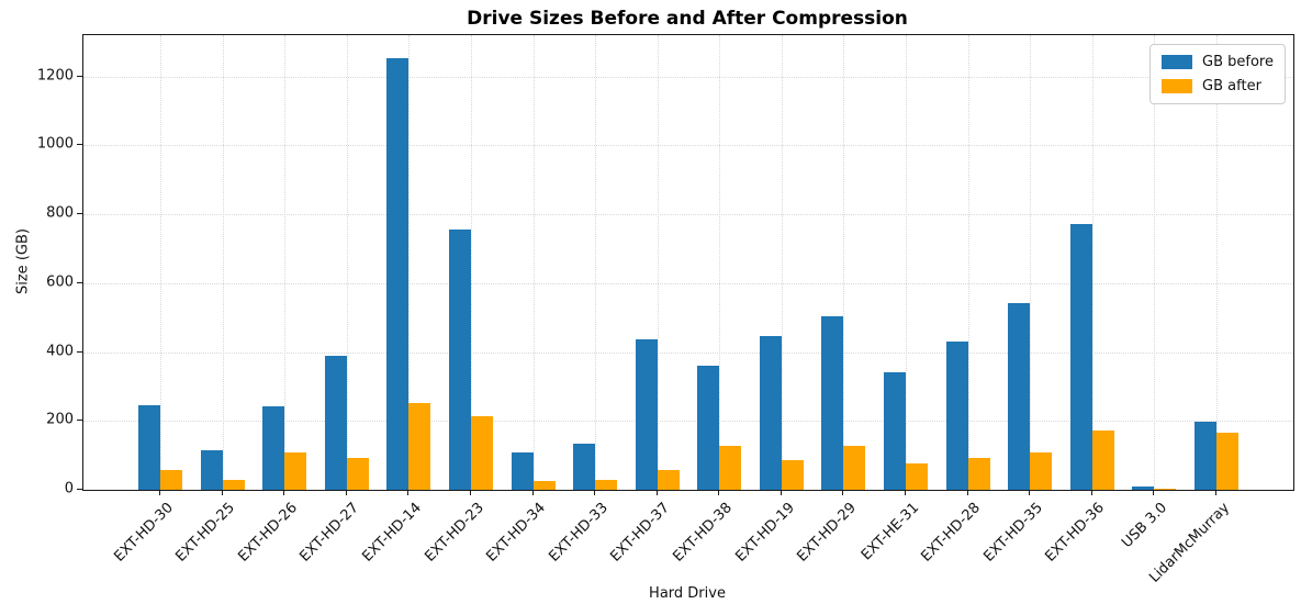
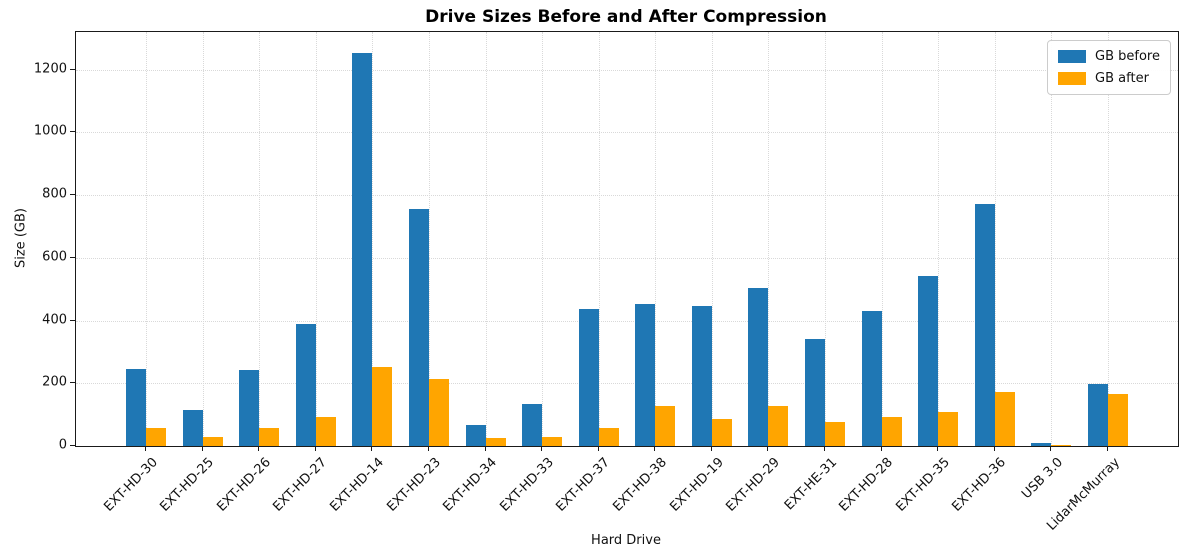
GB after/EXT-HD-26: 110 -> 60
GB before/EXT-HD-34: 110 -> 70
GB before/EXT-HD-38: 360 -> 450
